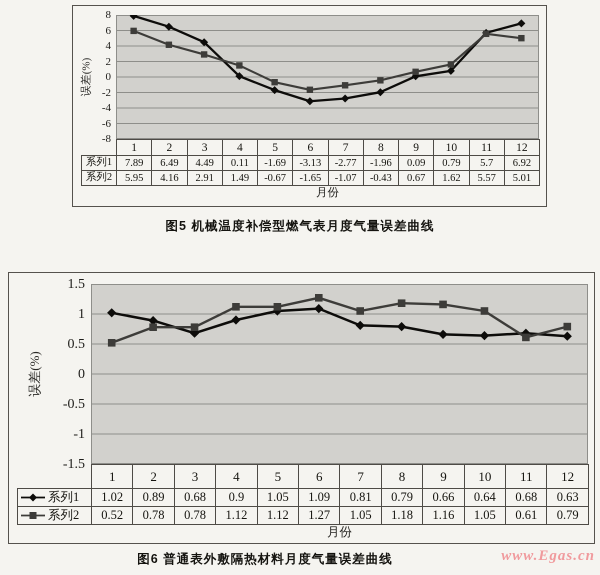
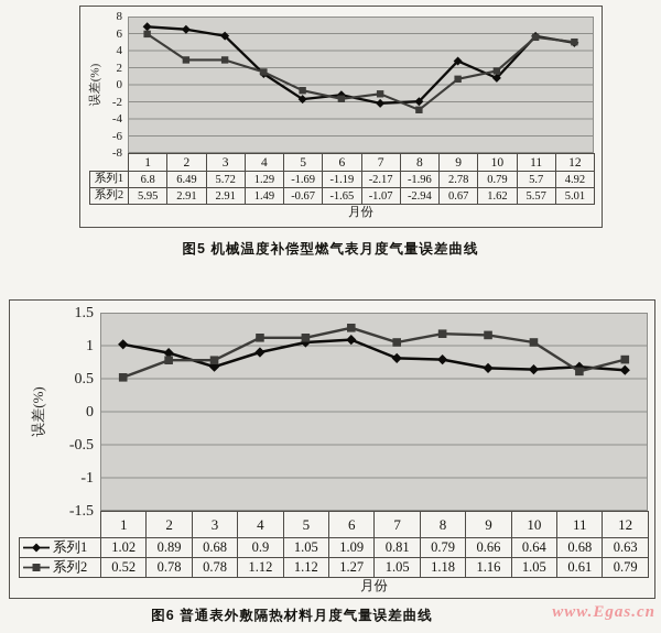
图5 机械温度补偿型燃气表月度气量误差曲线/系列1/1: 7.89 -> 6.8
图5 机械温度补偿型燃气表月度气量误差曲线/系列2/2: 4.16 -> 2.91
图5 机械温度补偿型燃气表月度气量误差曲线/系列1/3: 4.49 -> 5.72
图5 机械温度补偿型燃气表月度气量误差曲线/系列1/4: 0.11 -> 1.29
图5 机械温度补偿型燃气表月度气量误差曲线/系列1/6: -3.13 -> -1.19
图5 机械温度补偿型燃气表月度气量误差曲线/系列1/7: -2.77 -> -2.17
图5 机械温度补偿型燃气表月度气量误差曲线/系列2/8: -0.43 -> -2.94
图5 机械温度补偿型燃气表月度气量误差曲线/系列1/9: 0.09 -> 2.78
图5 机械温度补偿型燃气表月度气量误差曲线/系列1/12: 6.92 -> 4.92
